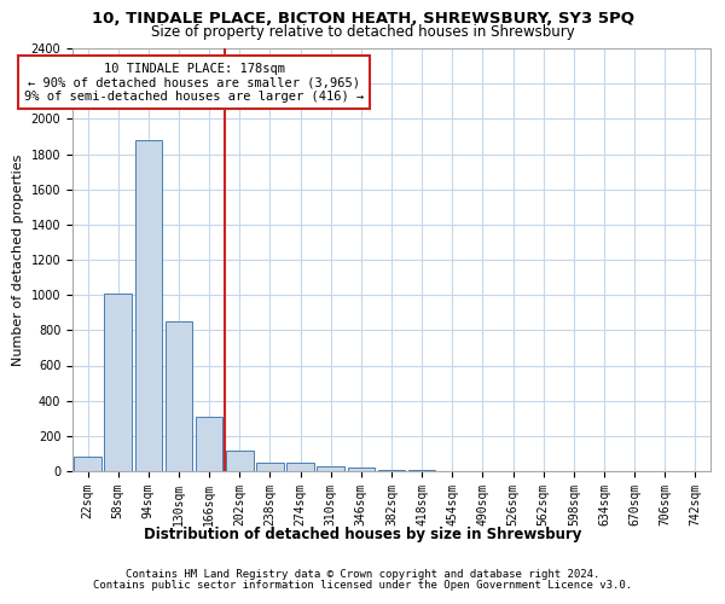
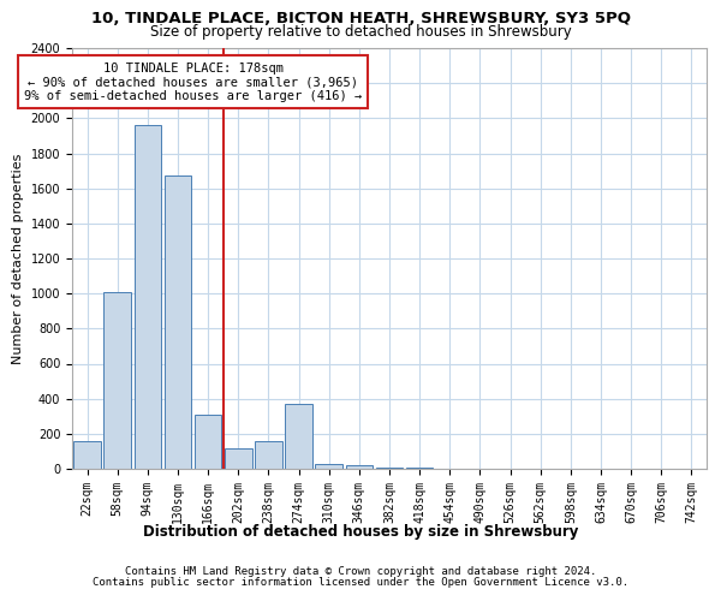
22sqm: 80 -> 160
94sqm: 1880 -> 1960
130sqm: 850 -> 1670
238sqm: 50 -> 160
274sqm: 40 -> 370
